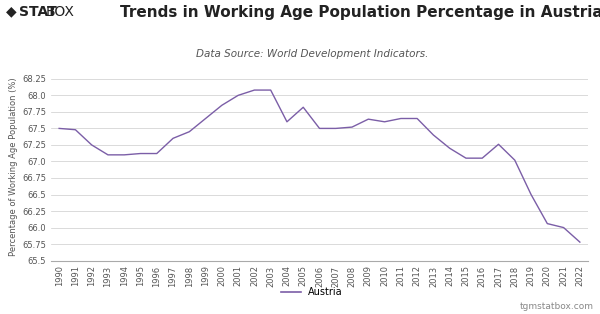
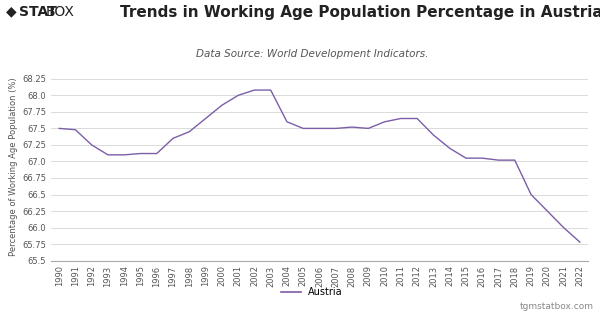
2005: 67.82 -> 67.50
2009: 67.64 -> 67.50
2017: 67.26 -> 67.02
2020: 66.06 -> 66.25
